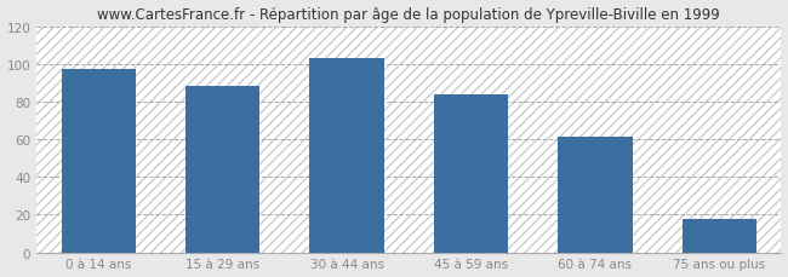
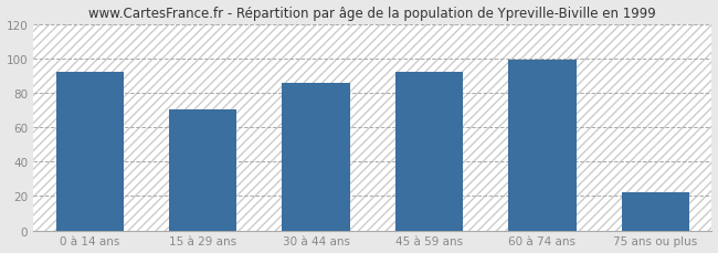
0 à 14 ans: 97 -> 92
15 à 29 ans: 88 -> 70
30 à 44 ans: 103 -> 86
45 à 59 ans: 84 -> 92
60 à 74 ans: 61 -> 99
75 ans ou plus: 18 -> 22
